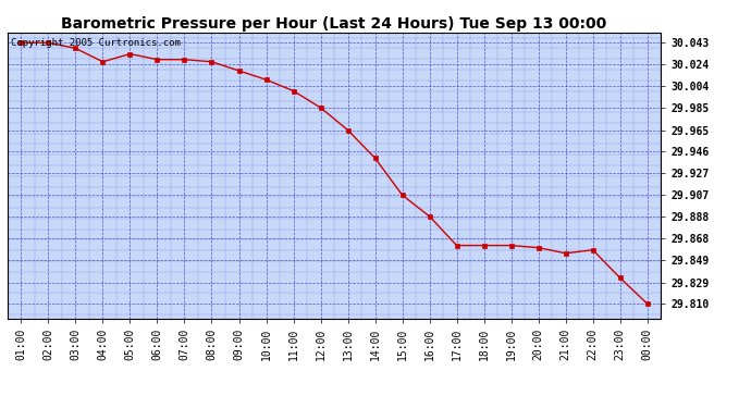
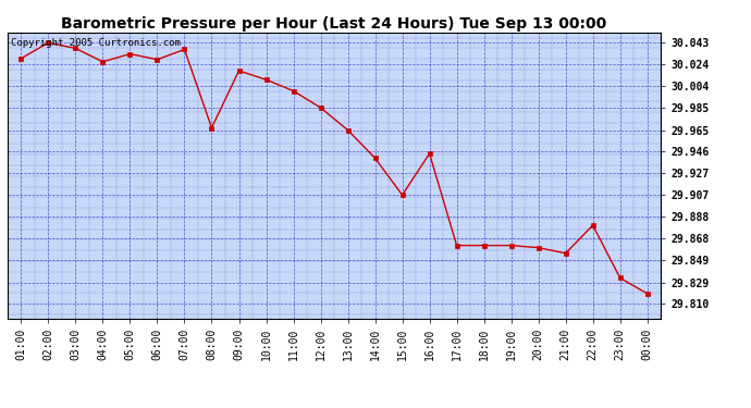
01:00: 30.043 -> 30.029
07:00: 30.028 -> 30.037
08:00: 30.026 -> 29.967
16:00: 29.888 -> 29.944
22:00: 29.858 -> 29.880
00:00: 29.810 -> 29.819
